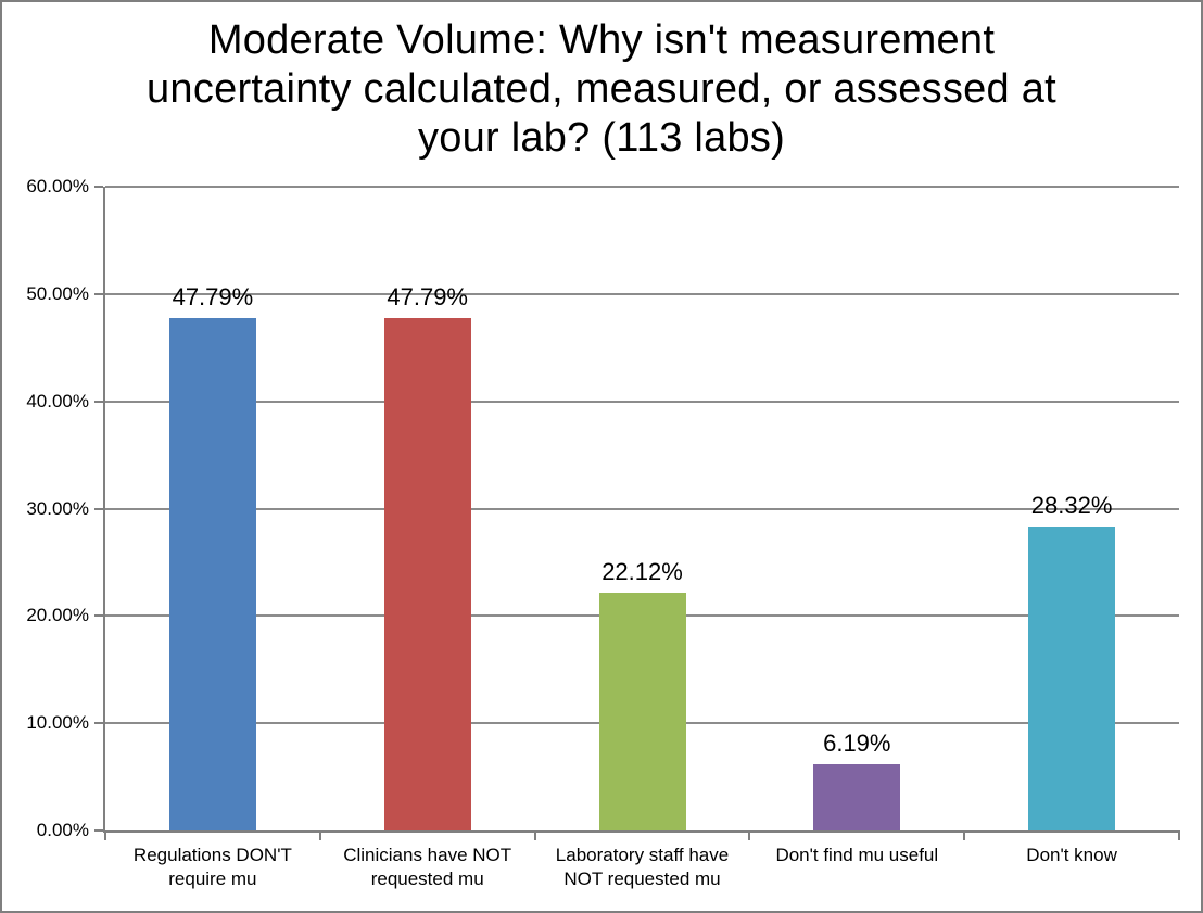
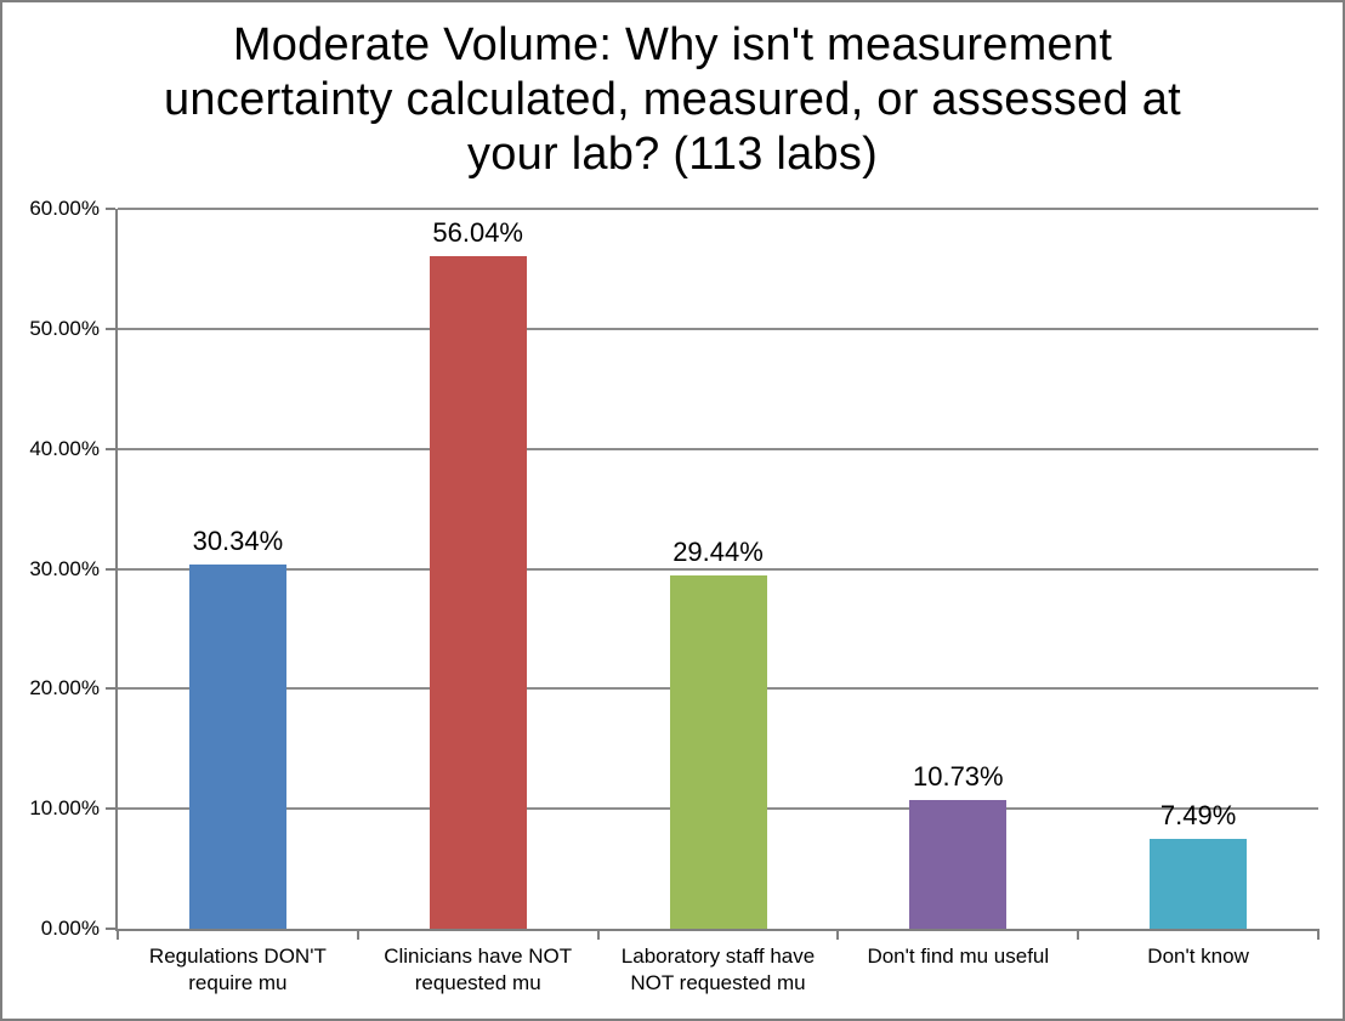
Regulations DON'T require mu: 47.79% -> 30.34%
Clinicians have NOT requested mu: 47.79% -> 56.04%
Laboratory staff have NOT requested mu: 22.12% -> 29.44%
Don't find mu useful: 6.19% -> 10.73%
Don't know: 28.32% -> 7.49%
